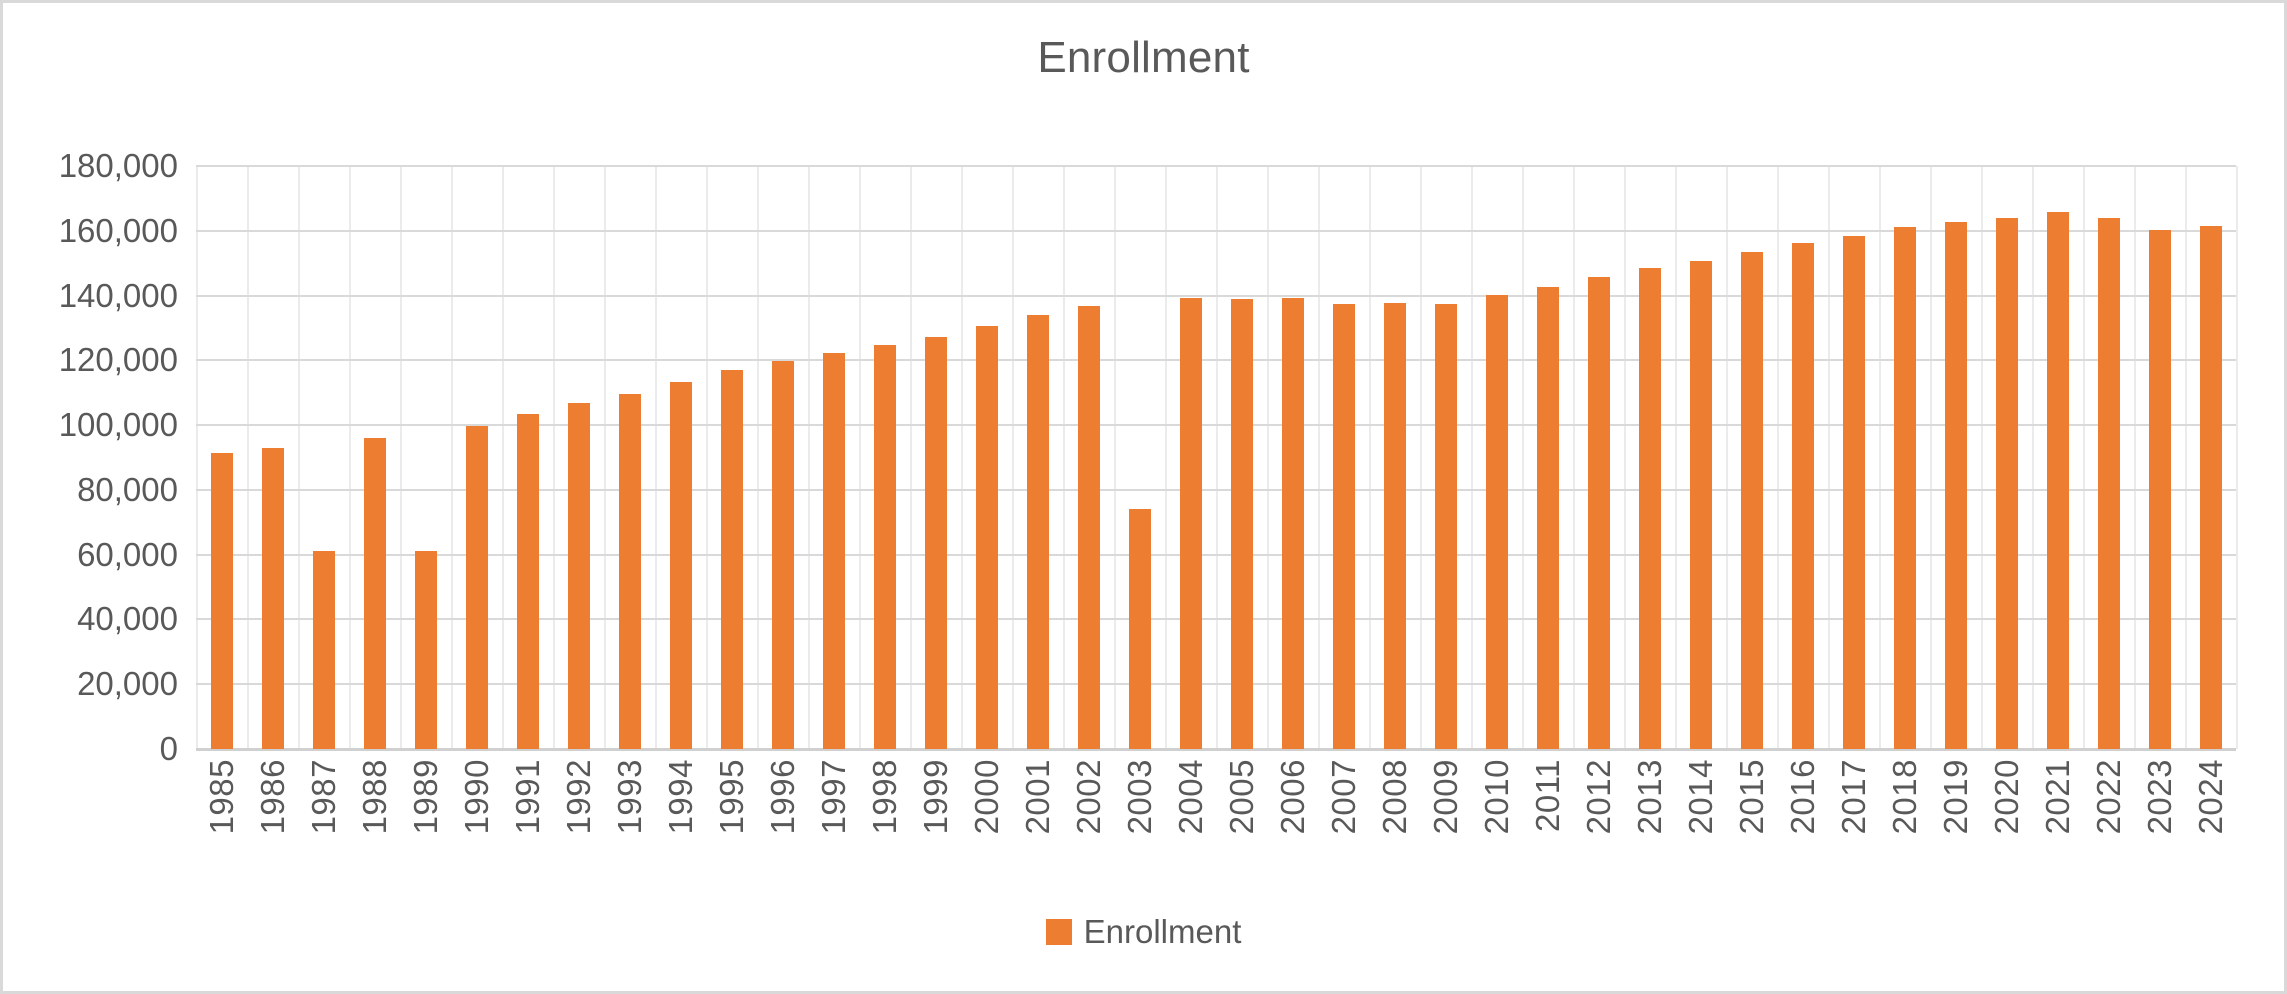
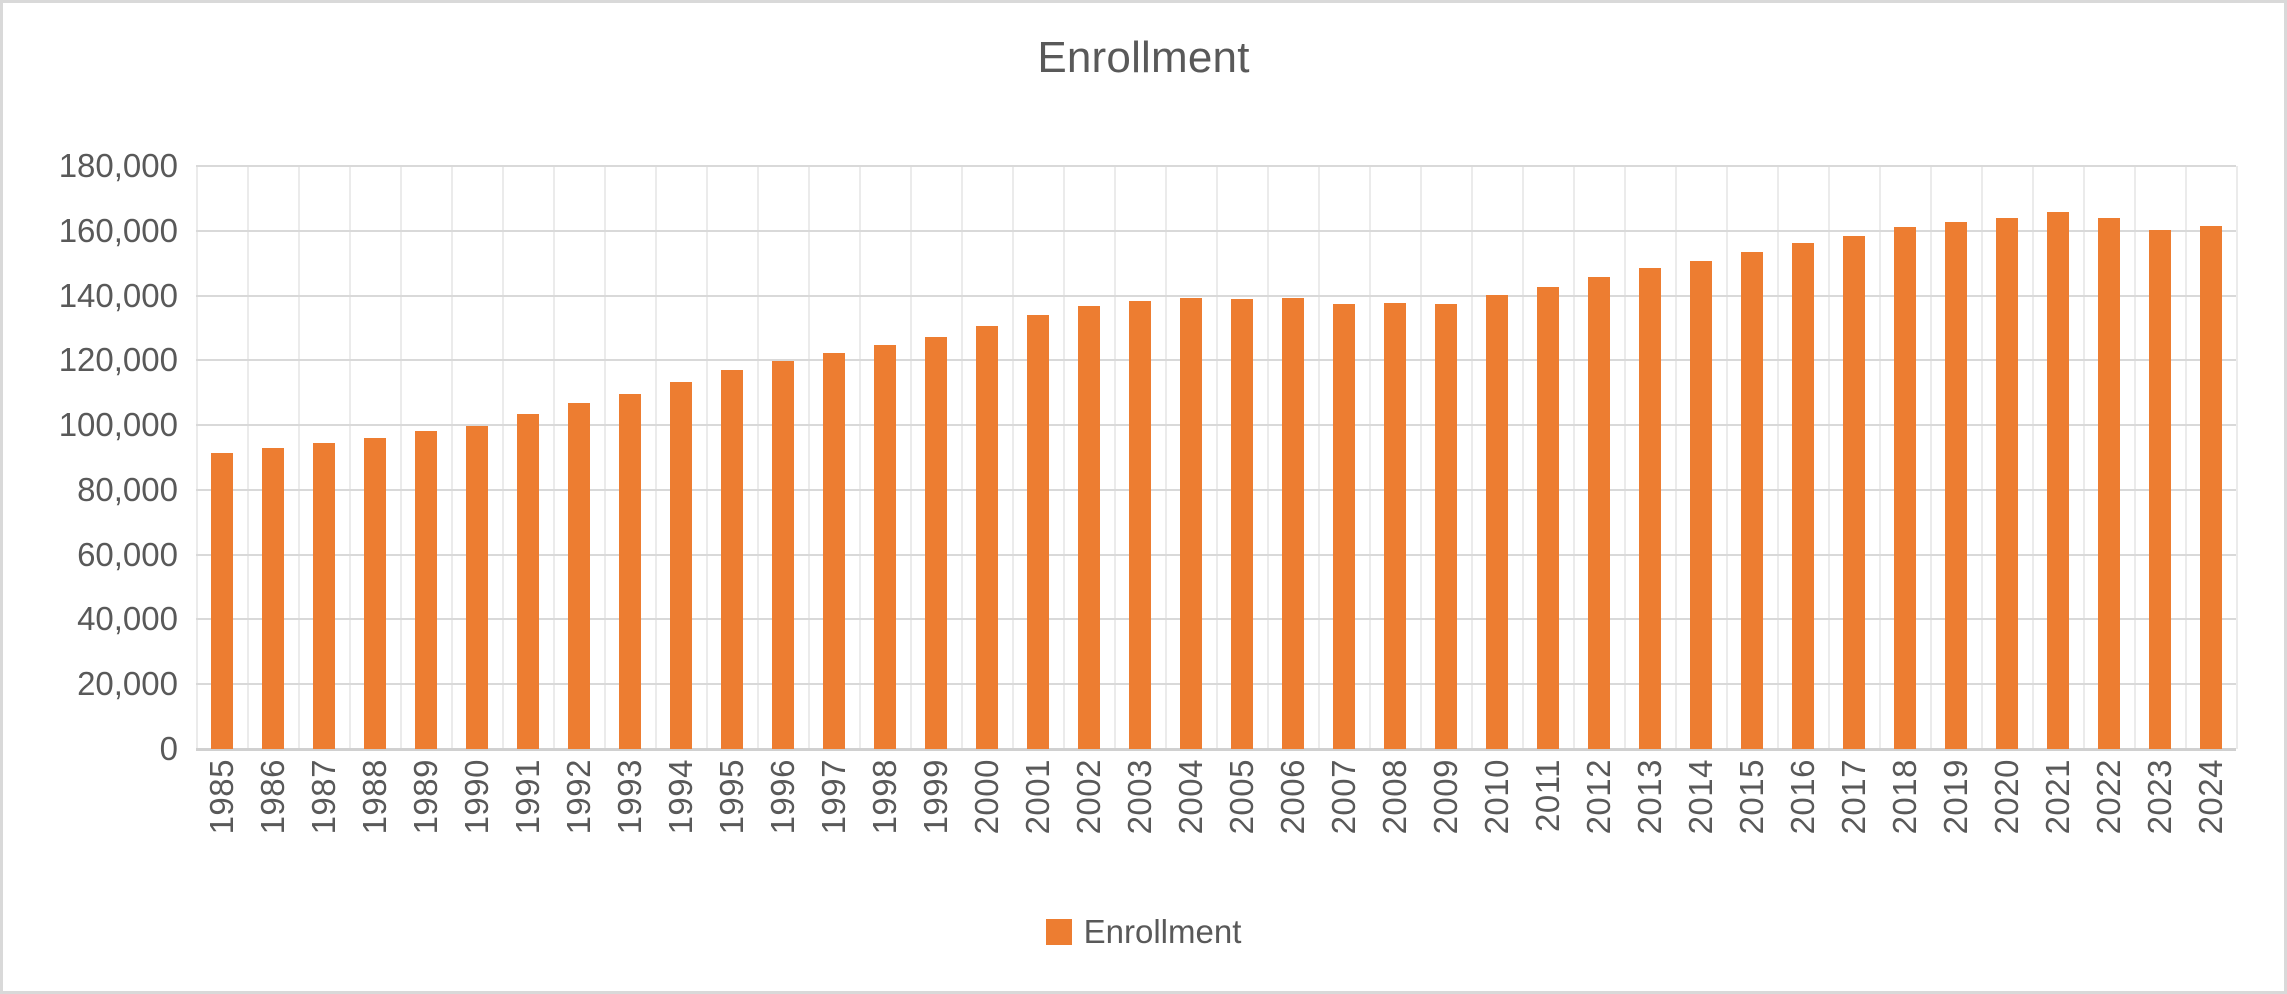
1987: 61000 -> 94000
1989: 61000 -> 98000
2003: 74000 -> 138000
